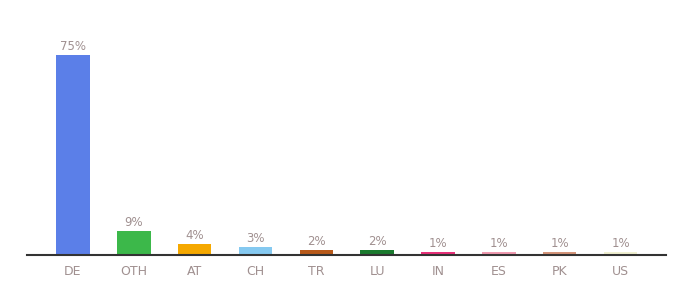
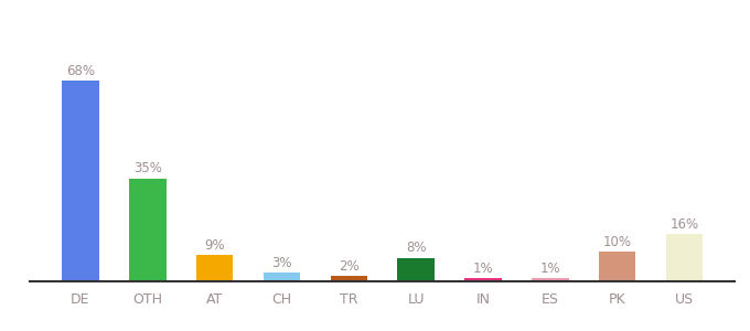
DE: 75% -> 68%
OTH: 9% -> 35%
AT: 4% -> 9%
LU: 2% -> 8%
PK: 1% -> 10%
US: 1% -> 16%
